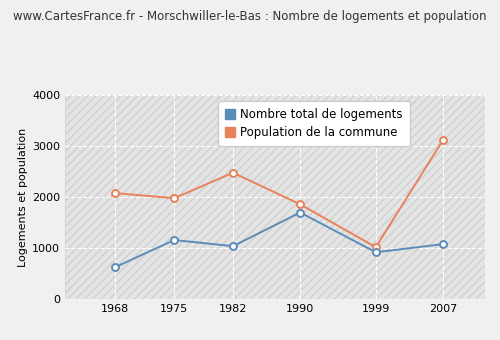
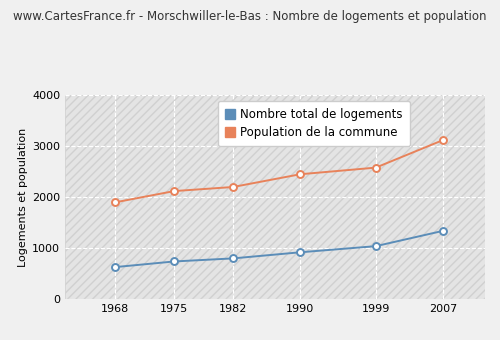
Population de la commune/1968: 2080 -> 1900
Nombre total de logements/1975: 1160 -> 740
Population de la commune/1975: 1980 -> 2120
Nombre total de logements/1982: 1040 -> 800
Population de la commune/1982: 2480 -> 2200
Nombre total de logements/1990: 1700 -> 920
Population de la commune/1990: 1860 -> 2450
Nombre total de logements/1999: 920 -> 1040
Population de la commune/1999: 1020 -> 2580
Nombre total de logements/2007: 1080 -> 1340
